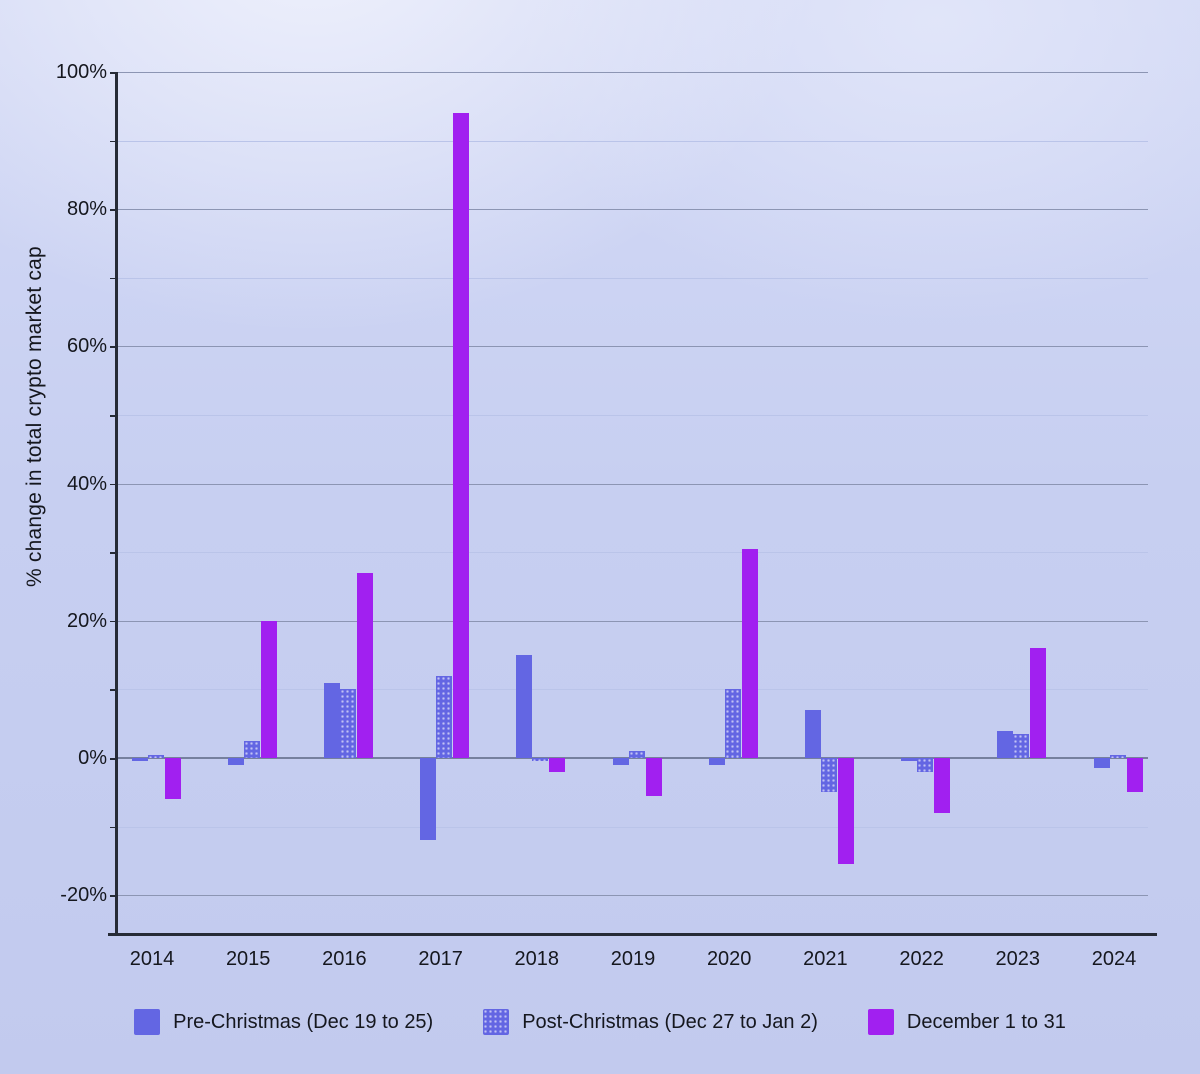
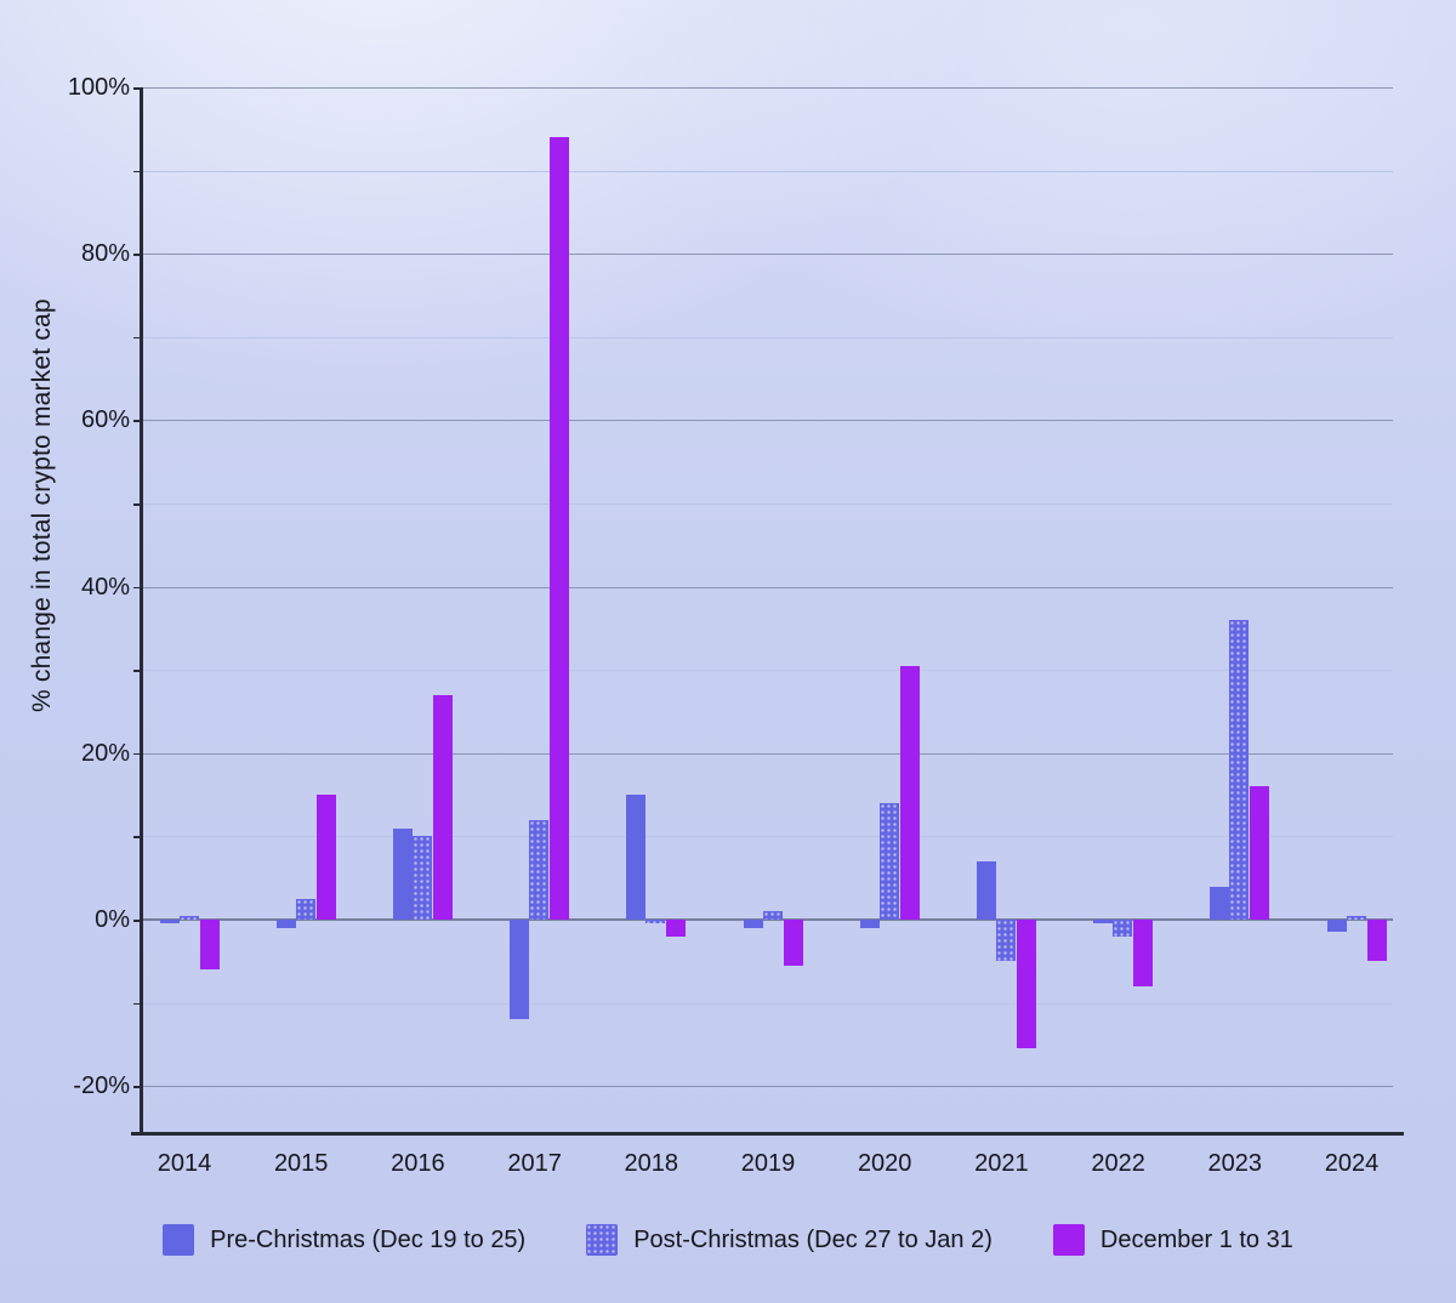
December 1 to 31/2015: 20% -> 15%
Post-Christmas (Dec 27 to Jan 2)/2020: 10% -> 14%
Post-Christmas (Dec 27 to Jan 2)/2023: 4% -> 36%
